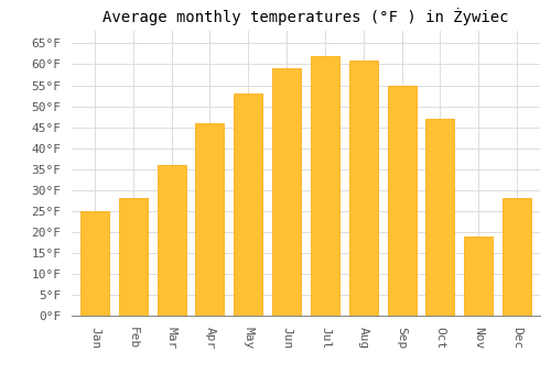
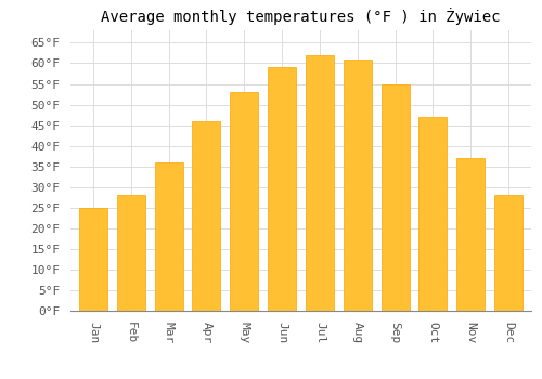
Nov: 19°F -> 37°F
